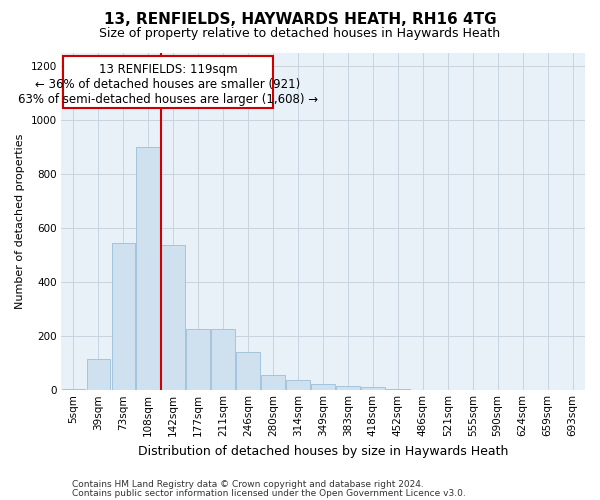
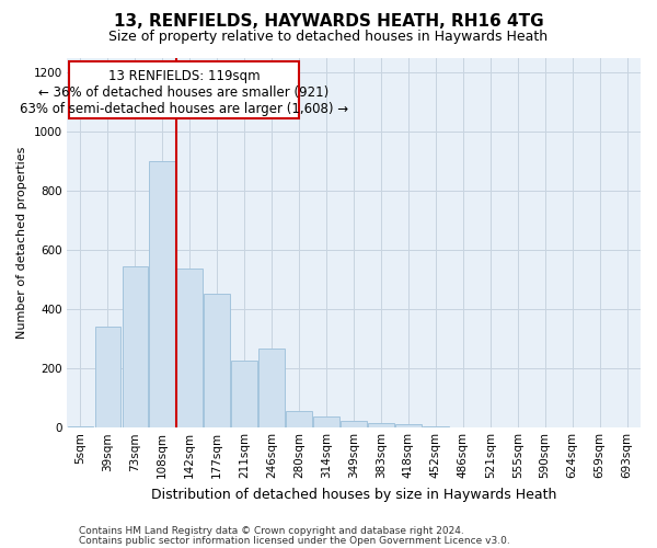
39sqm: 115 -> 340
177sqm: 225 -> 450
246sqm: 140 -> 265
